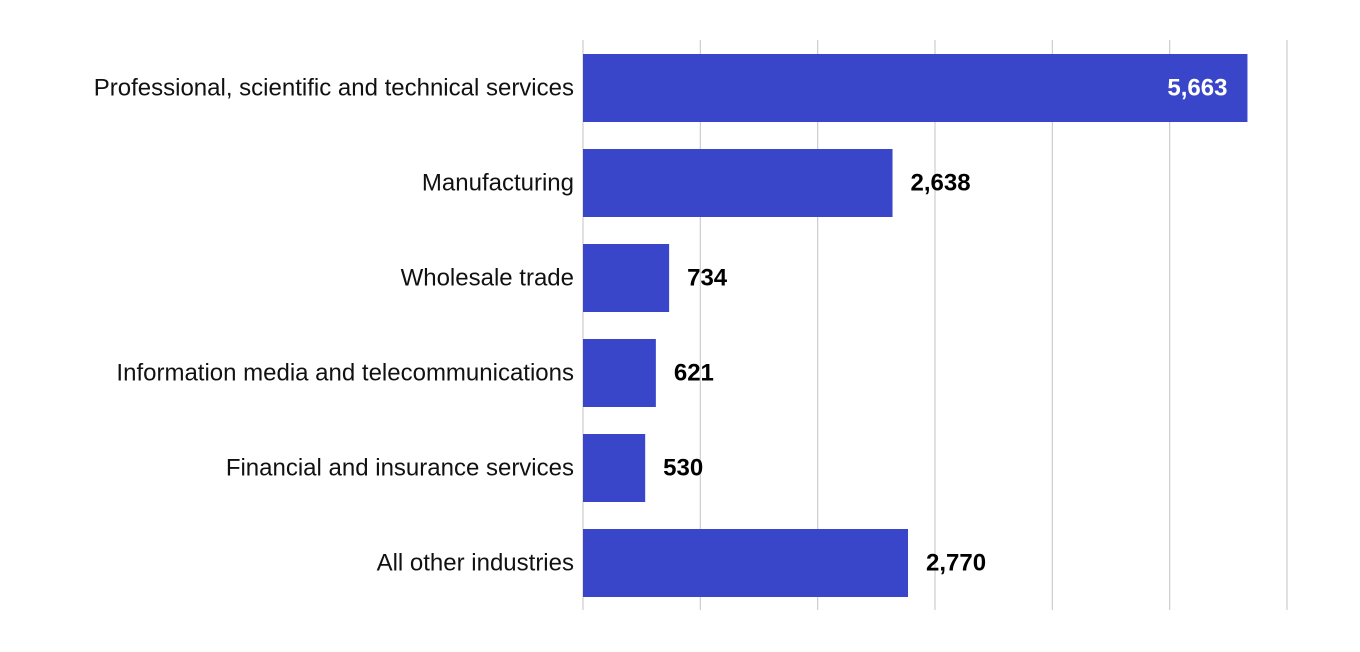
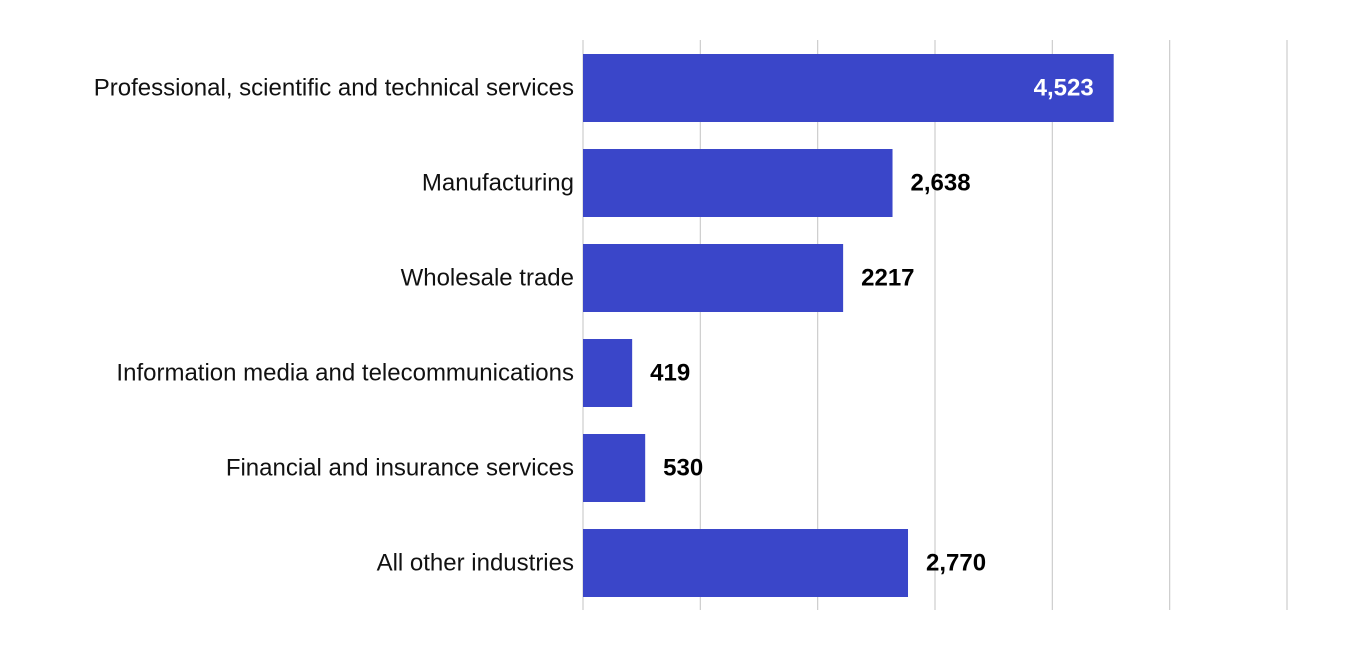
Professional, scientific and technical services: 5,663 -> 4,523
Wholesale trade: 734 -> 2217
Information media and telecommunications: 621 -> 419
